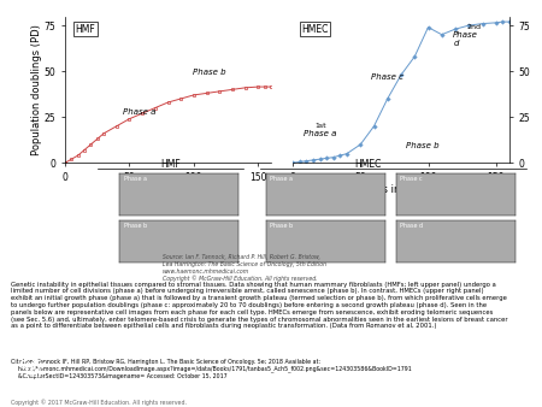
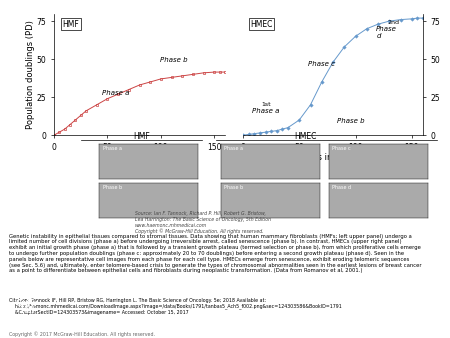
100: 74 -> 65
